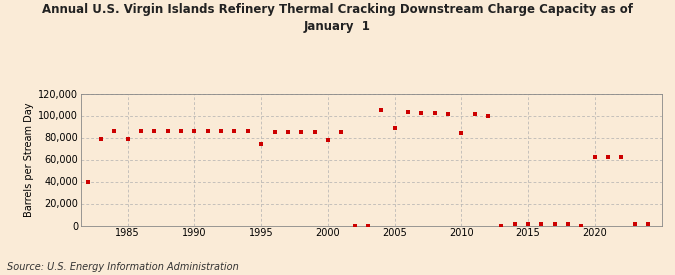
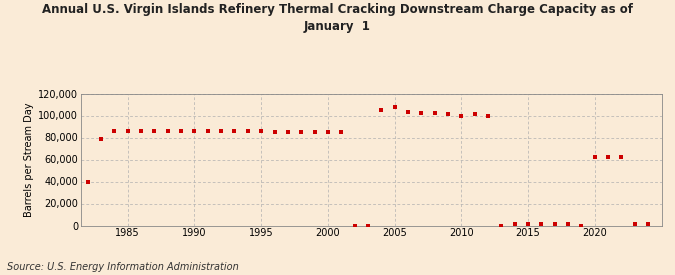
1985: 79,000 -> 86,000
1995: 74,000 -> 86,000
2000: 78,000 -> 85,000
2005: 89,000 -> 108,000
2010: 84,000 -> 100,000
